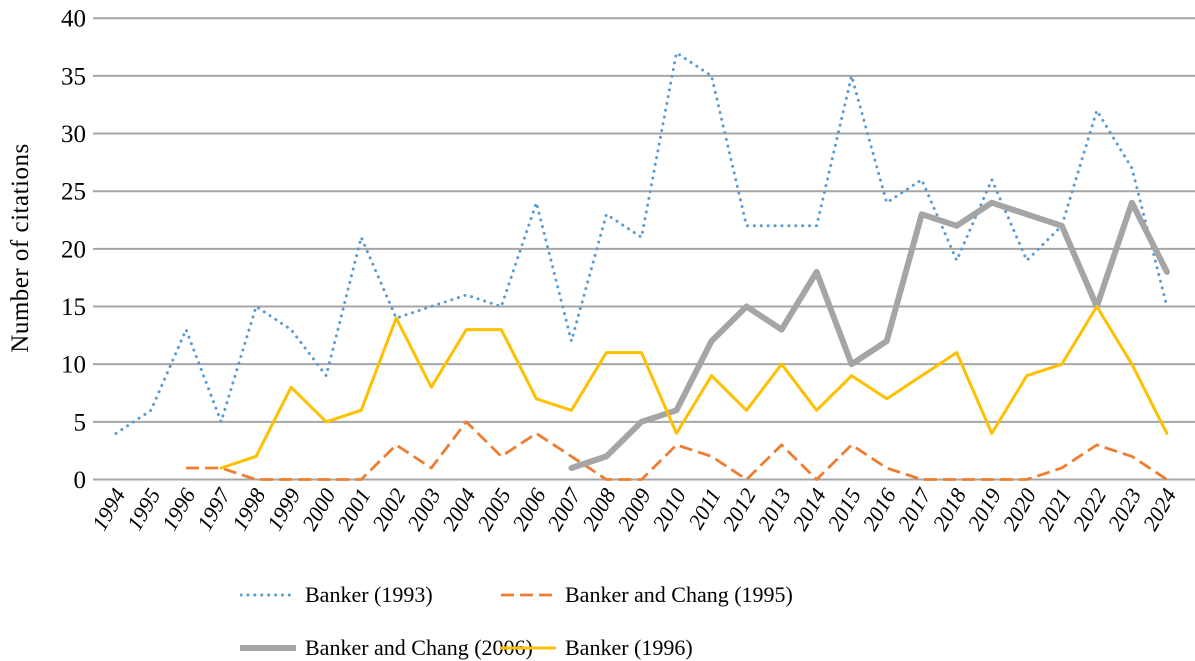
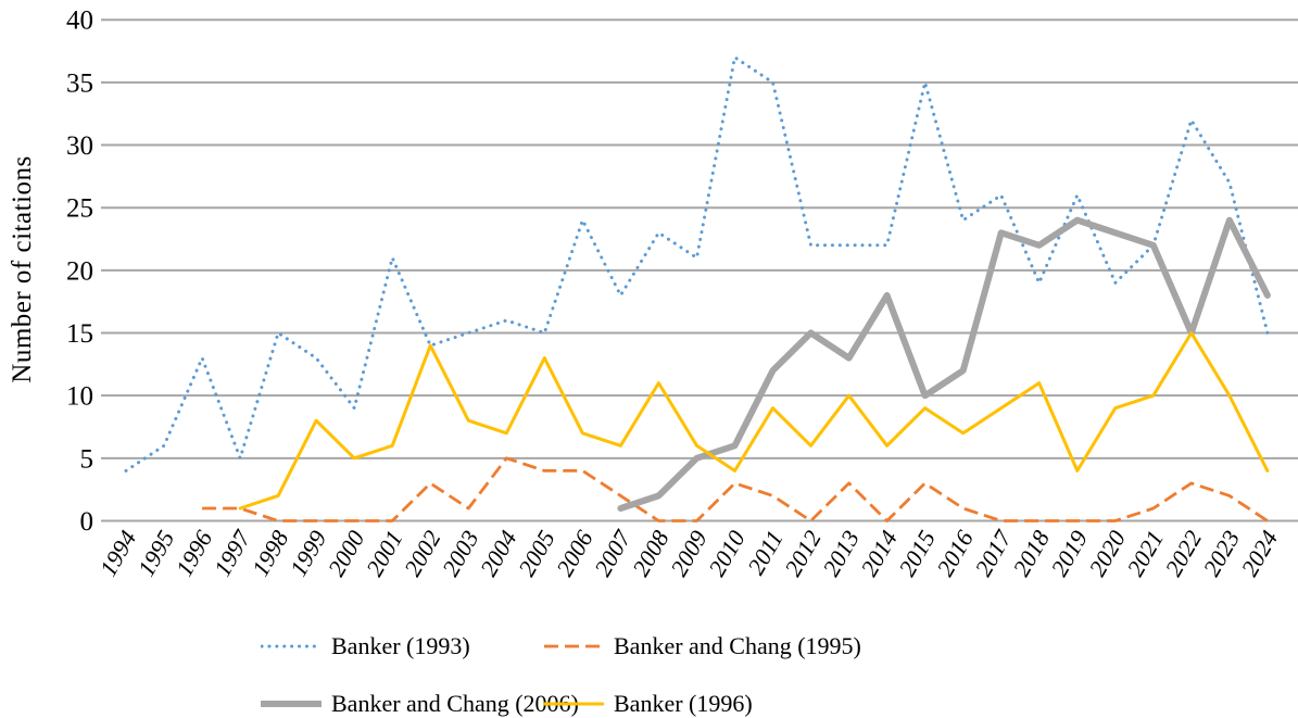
Banker (1996)/2004: 13 -> 7
Banker and Chang (1995)/2005: 2 -> 4
Banker (1993)/2007: 12 -> 18
Banker (1996)/2009: 11 -> 6
